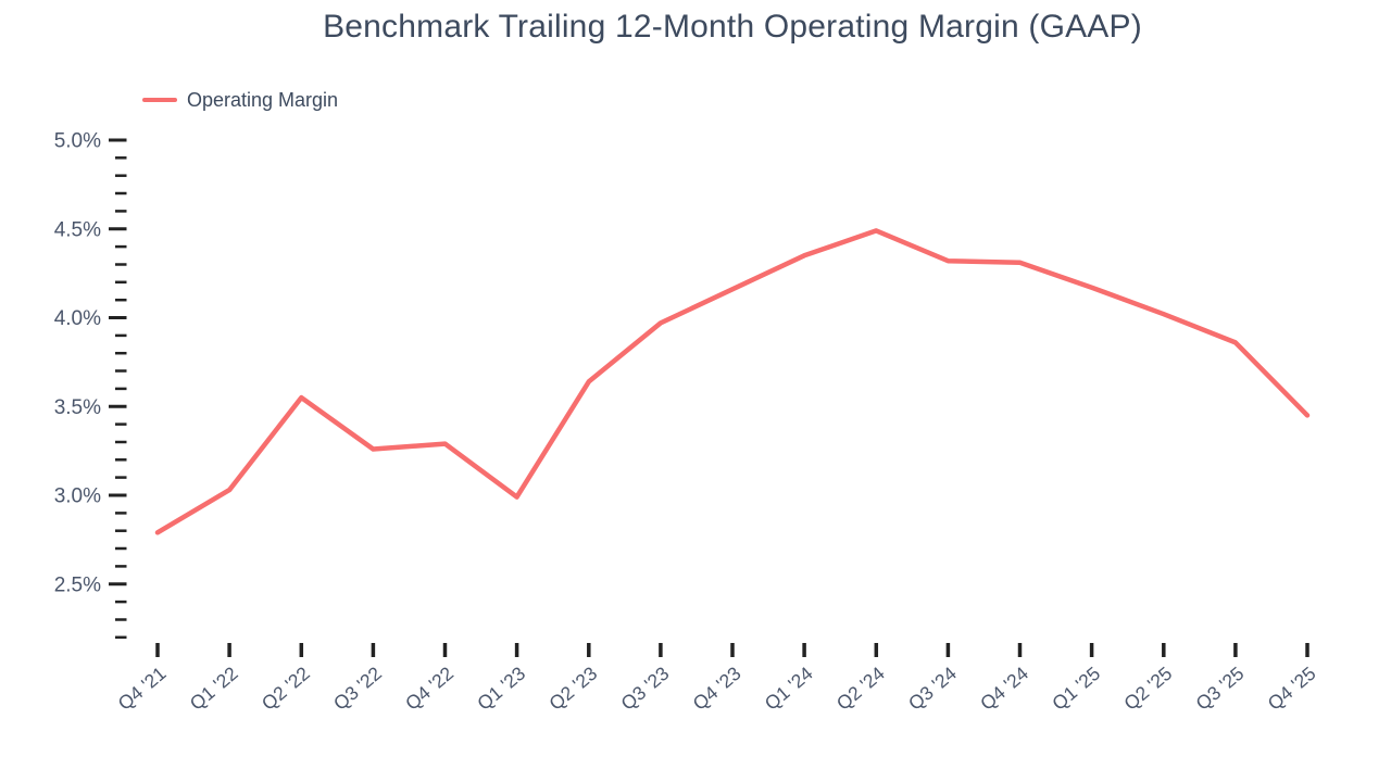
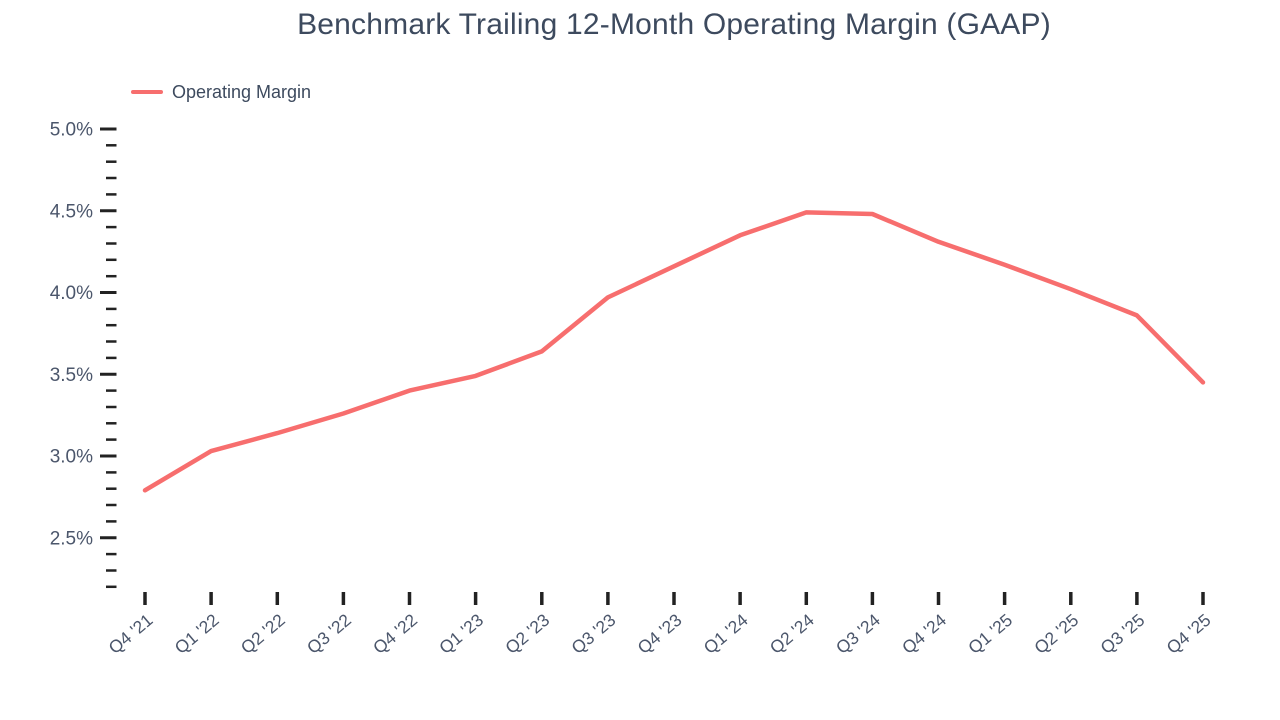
Q2 '22: 3.55% -> 3.14%
Q4 '22: 3.29% -> 3.40%
Q1 '23: 2.99% -> 3.49%
Q3 '24: 4.32% -> 4.48%
